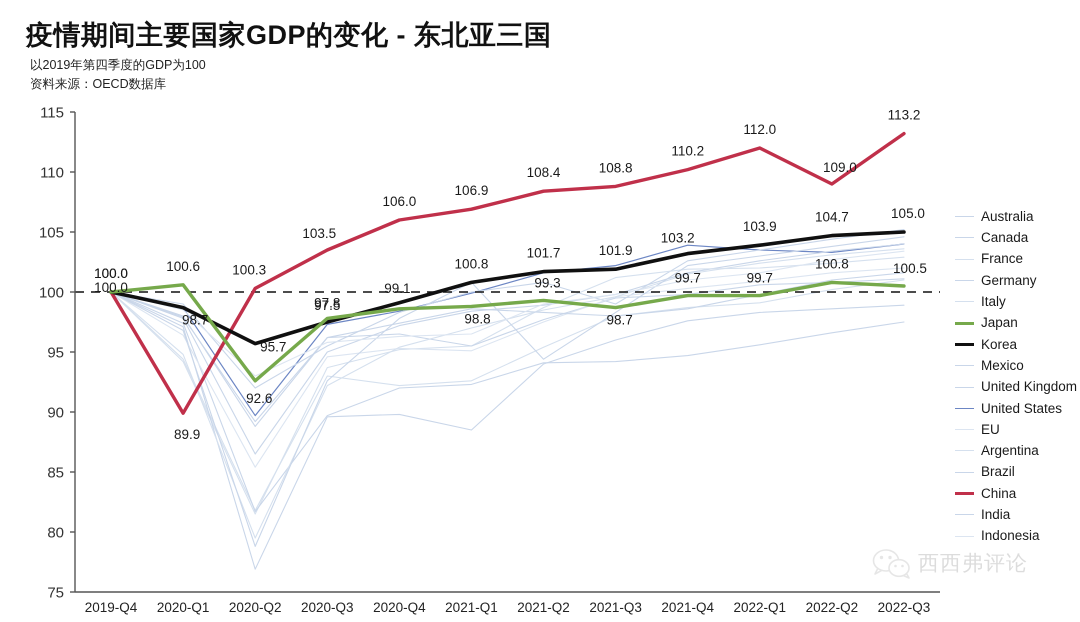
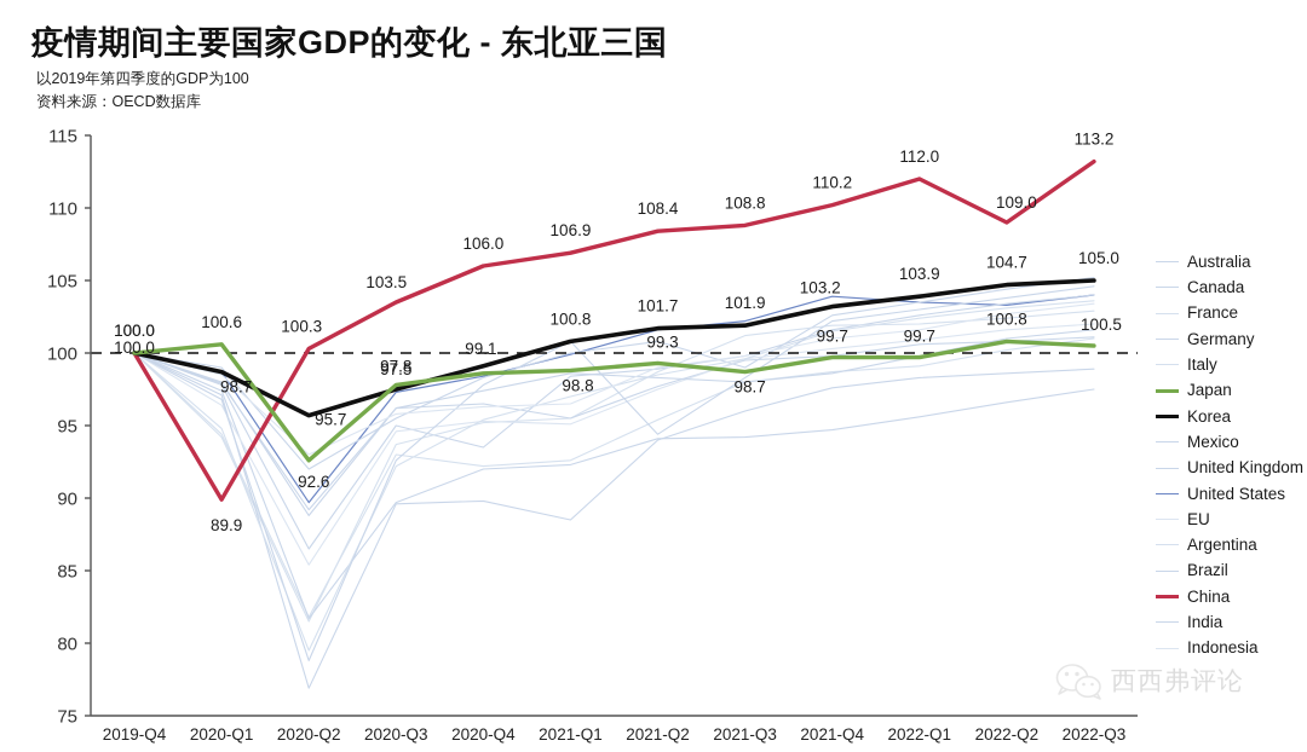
Canada/2020-Q4: 97.2 -> 93.5
